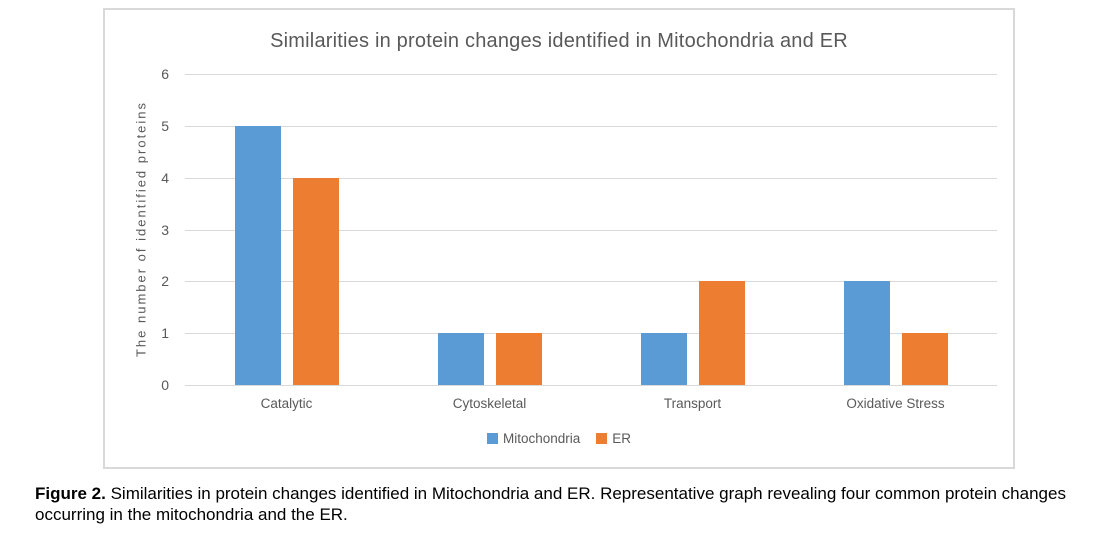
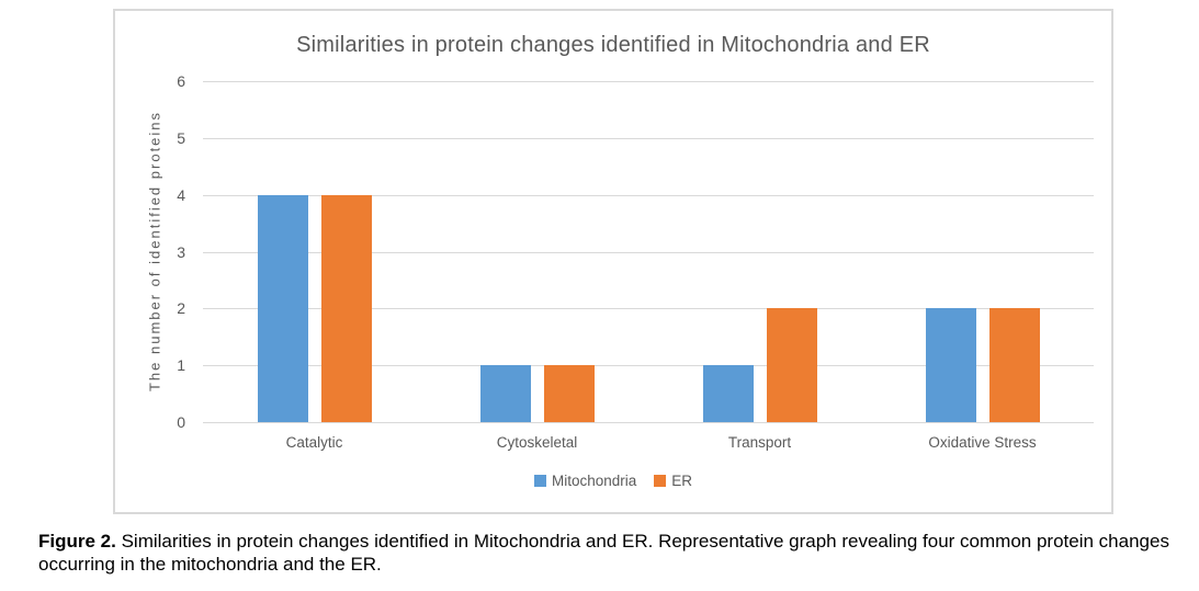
Mitochondria/Catalytic: 5 -> 4
ER/Oxidative Stress: 1 -> 2
